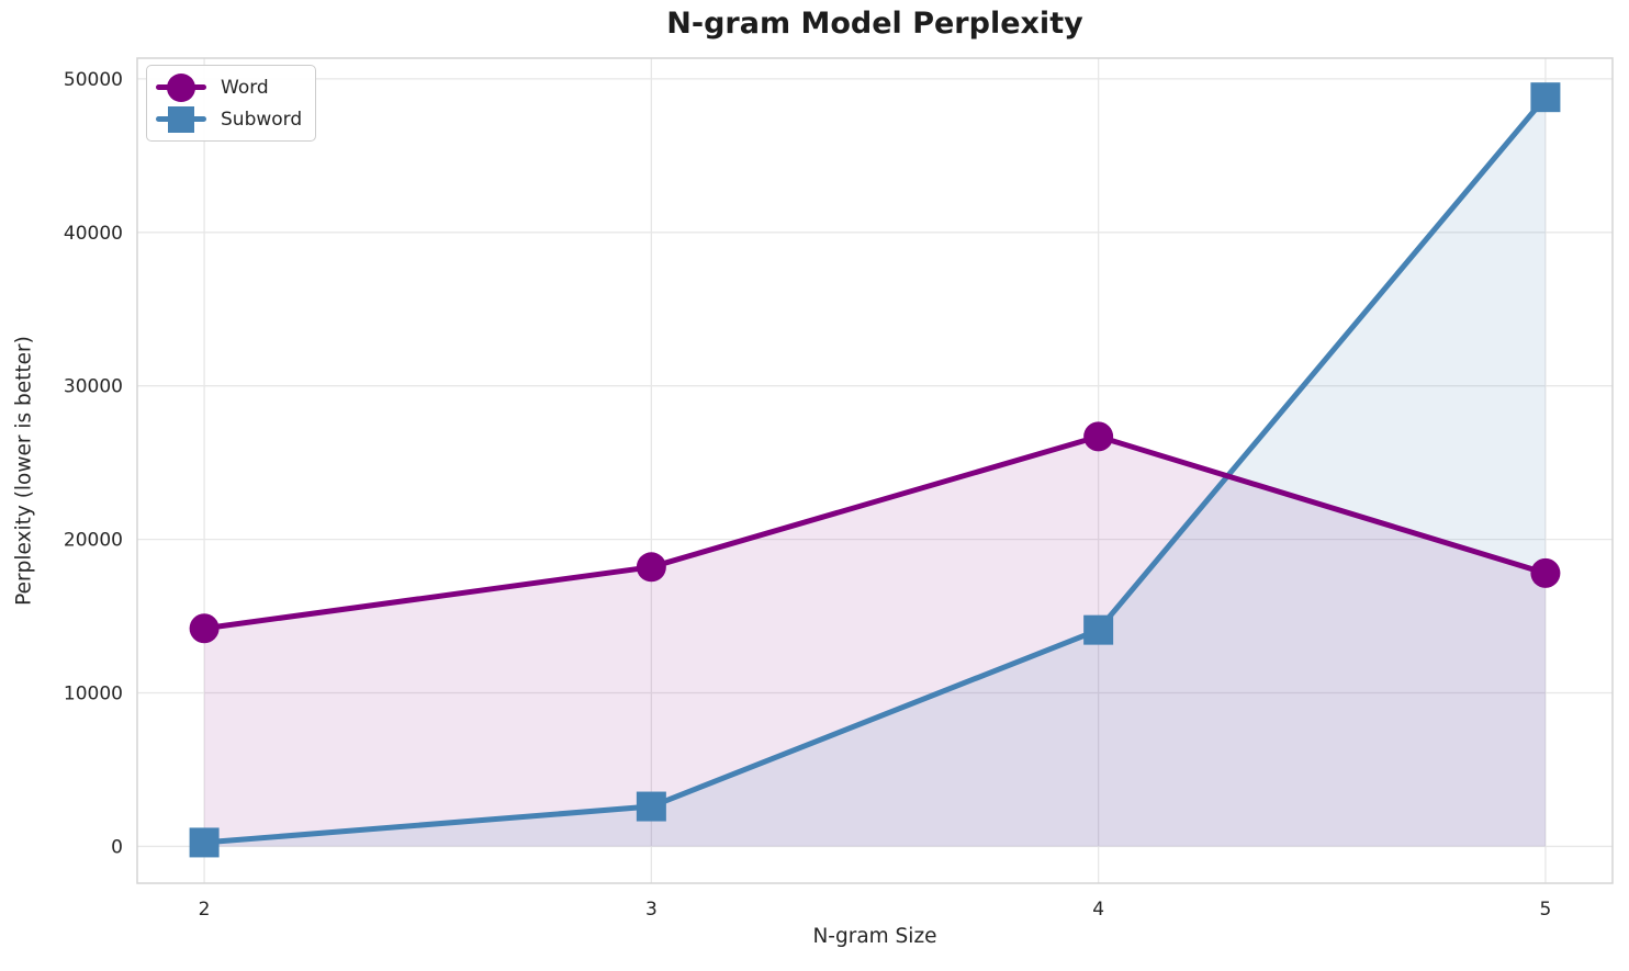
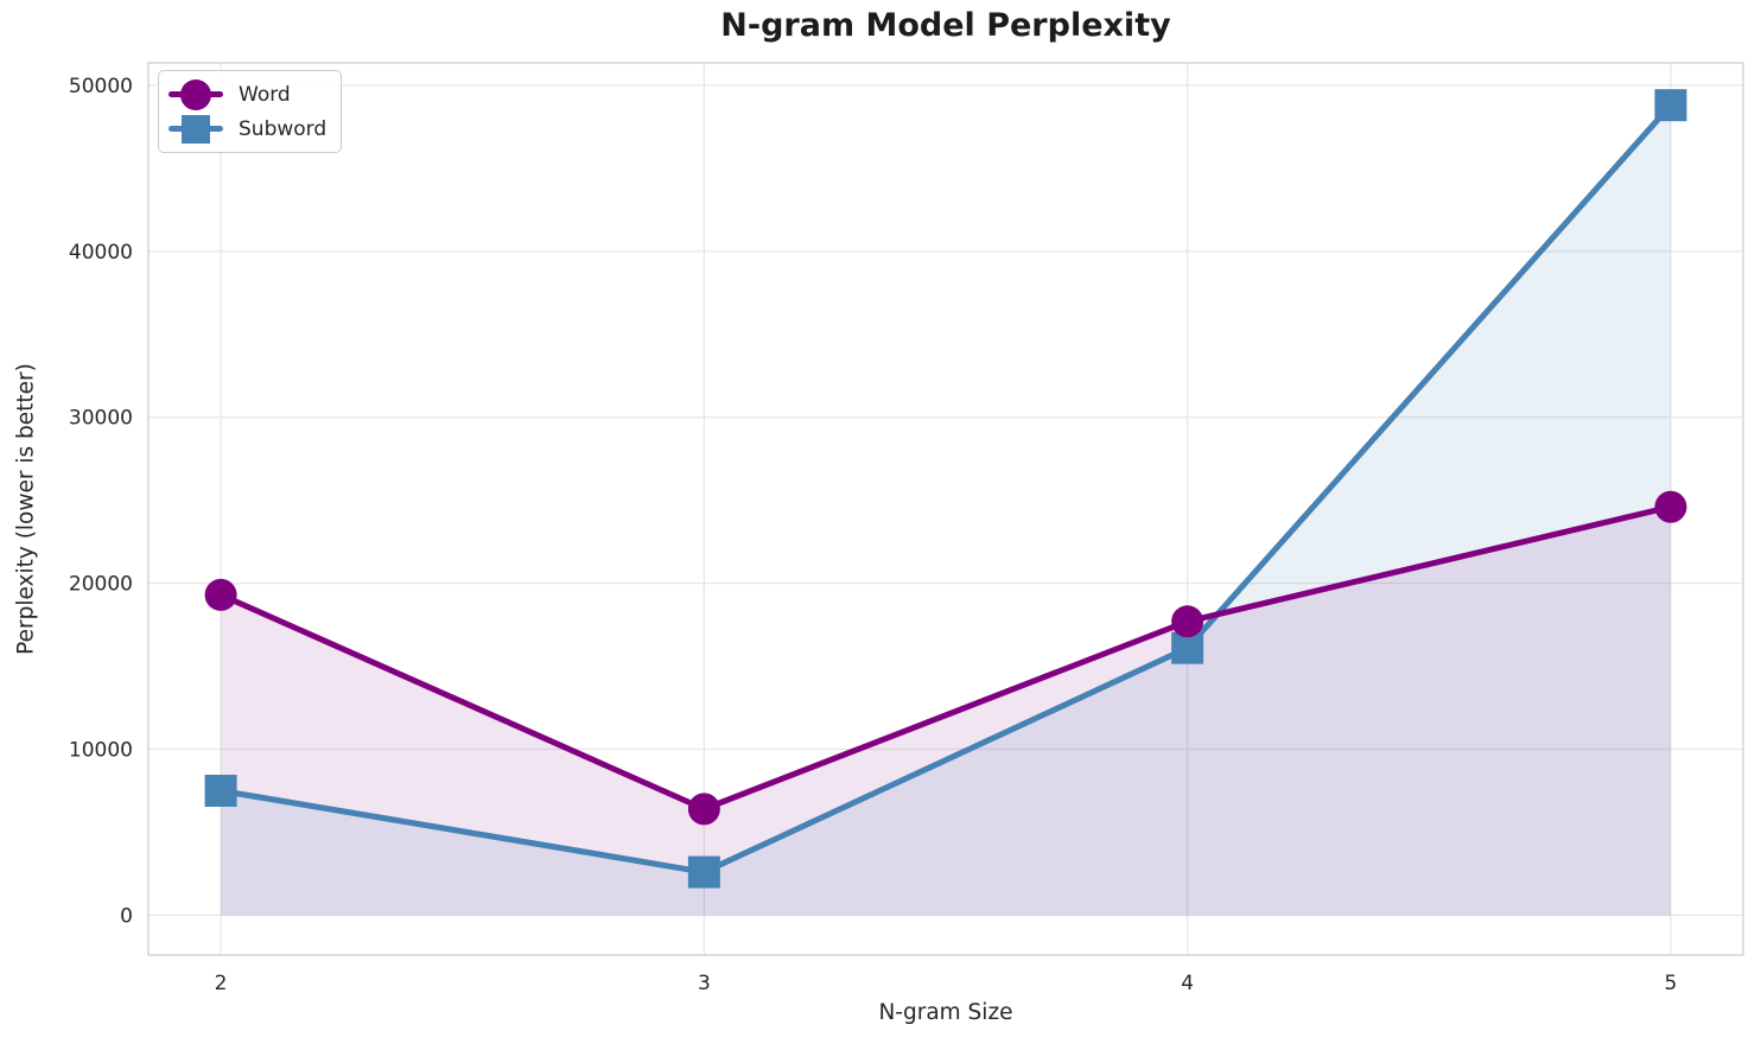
Word/2: 14200 -> 19300
Subword/2: 200 -> 7500
Word/3: 18200 -> 6400
Word/4: 26700 -> 17700
Subword/4: 14100 -> 16100
Word/5: 17800 -> 24600
